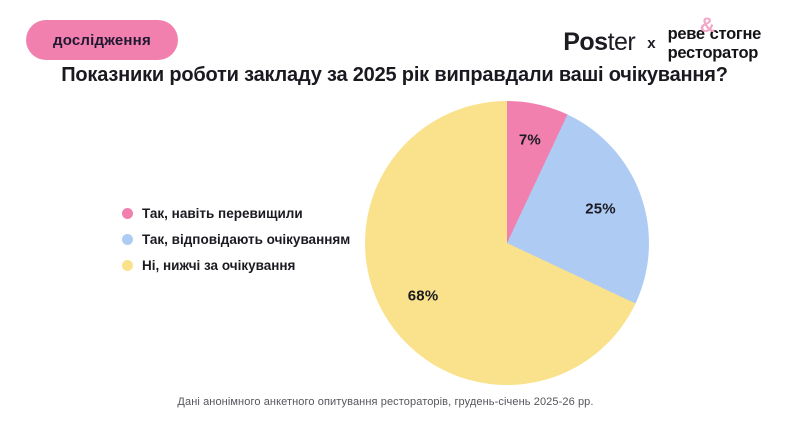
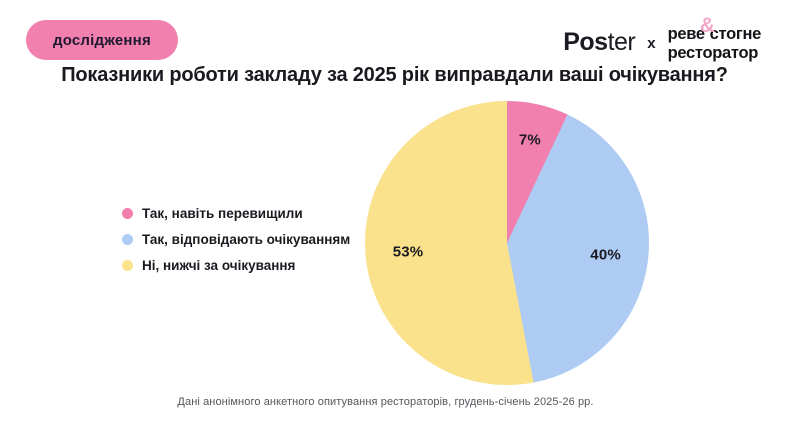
Так, відповідають очікуванням: 25% -> 40%
Ні, нижчі за очікування: 68% -> 53%
